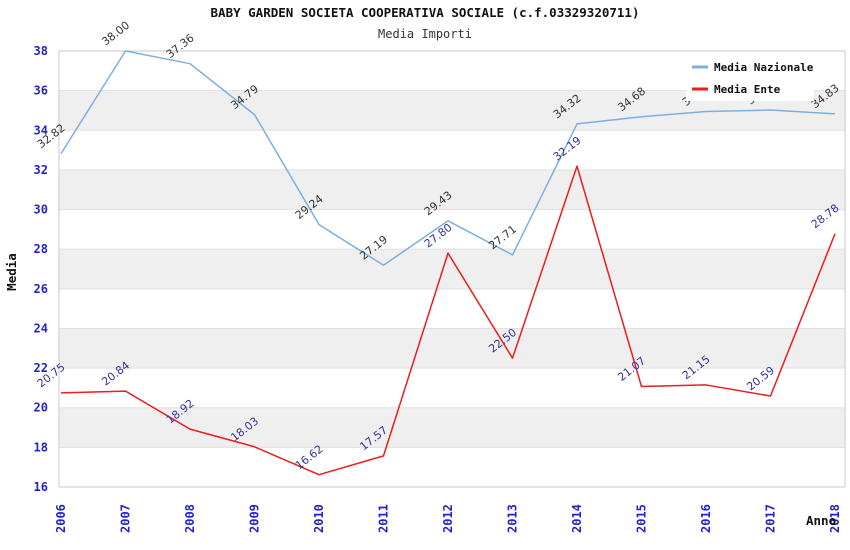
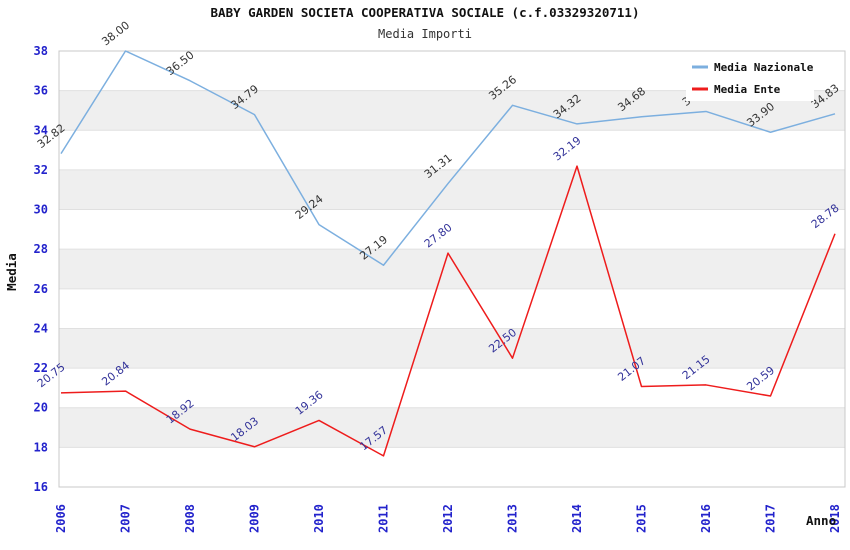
Media Nazionale/2008: 37.36 -> 36.50
Media Ente/2010: 16.62 -> 19.36
Media Nazionale/2012: 29.43 -> 31.31
Media Nazionale/2013: 27.71 -> 35.26
Media Nazionale/2017: 35.02 -> 33.90
